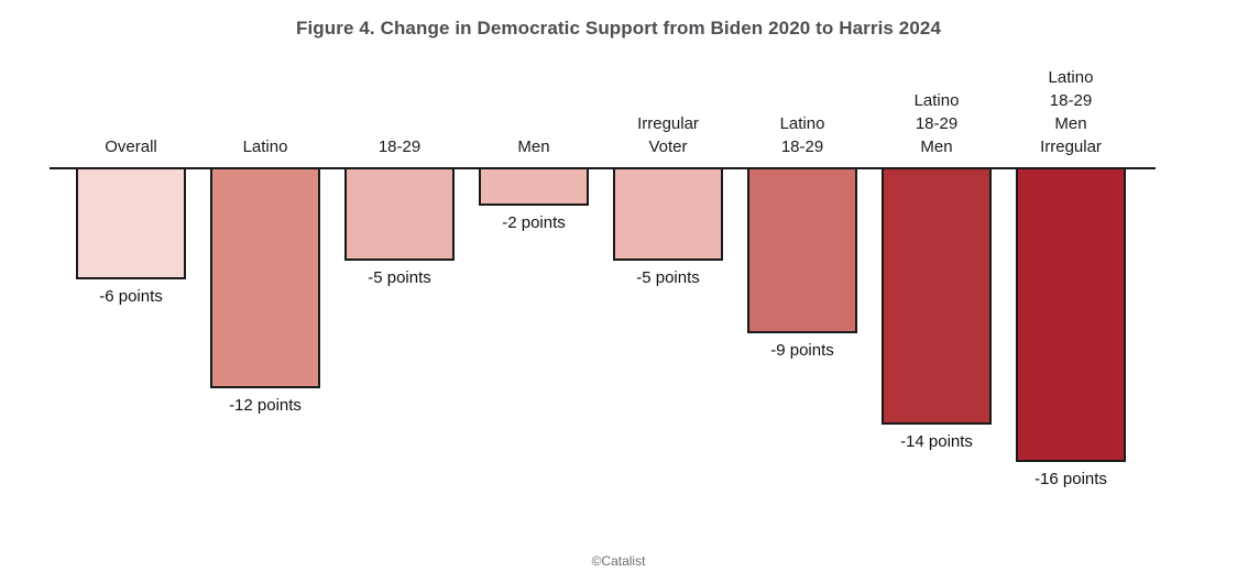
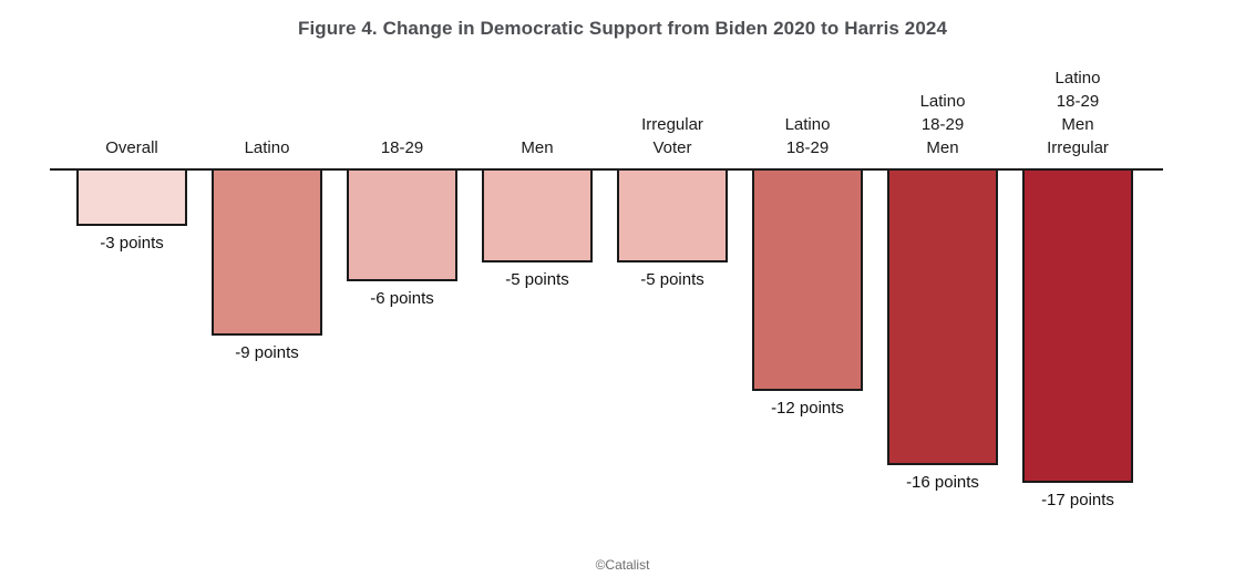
Overall: -6 -> -3
Latino: -12 -> -9
18-29: -5 -> -6
Men: -2 -> -5
Latino 18-29: -9 -> -12
Latino 18-29 Men: -14 -> -16
Latino 18-29 Men Irregular: -16 -> -17
